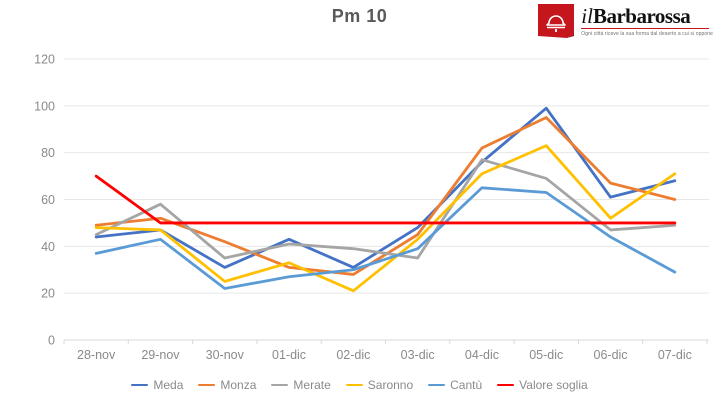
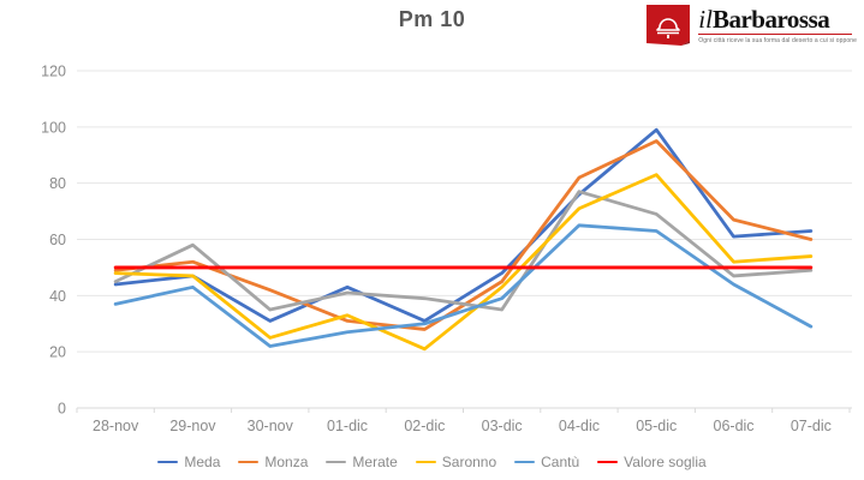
Valore soglia/28-nov: 70 -> 50
Meda/07-dic: 68 -> 63
Saronno/07-dic: 71 -> 54
